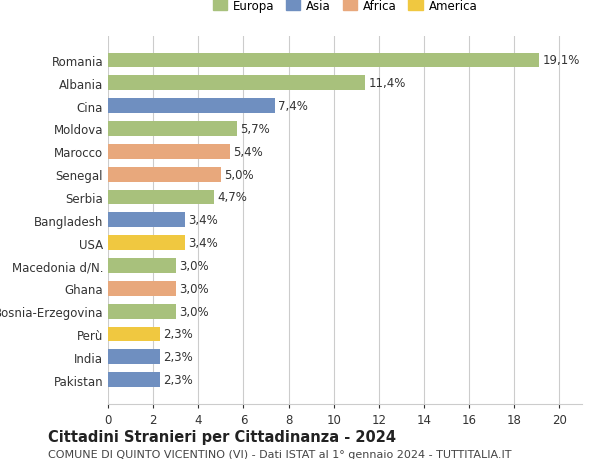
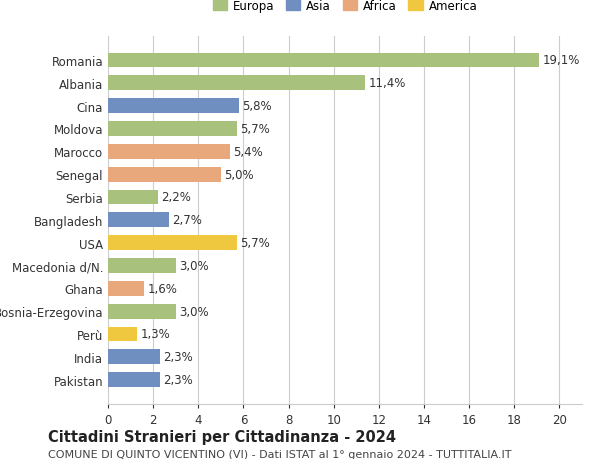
Cina: 7,4% -> 5,8%
Serbia: 4,7% -> 2,2%
Bangladesh: 3,4% -> 2,7%
USA: 3,4% -> 5,7%
Ghana: 3,0% -> 1,6%
Perù: 2,3% -> 1,3%
